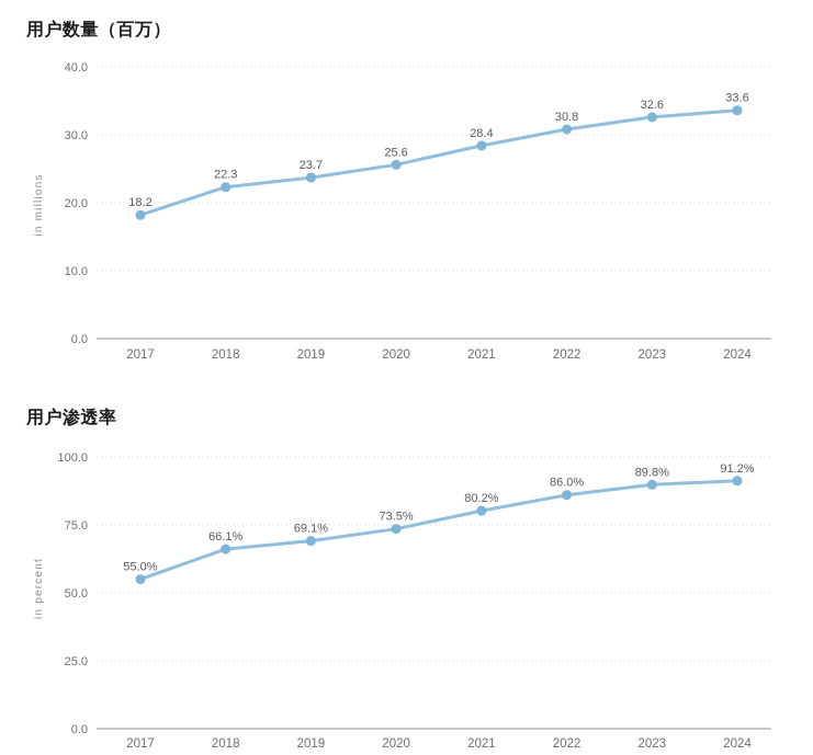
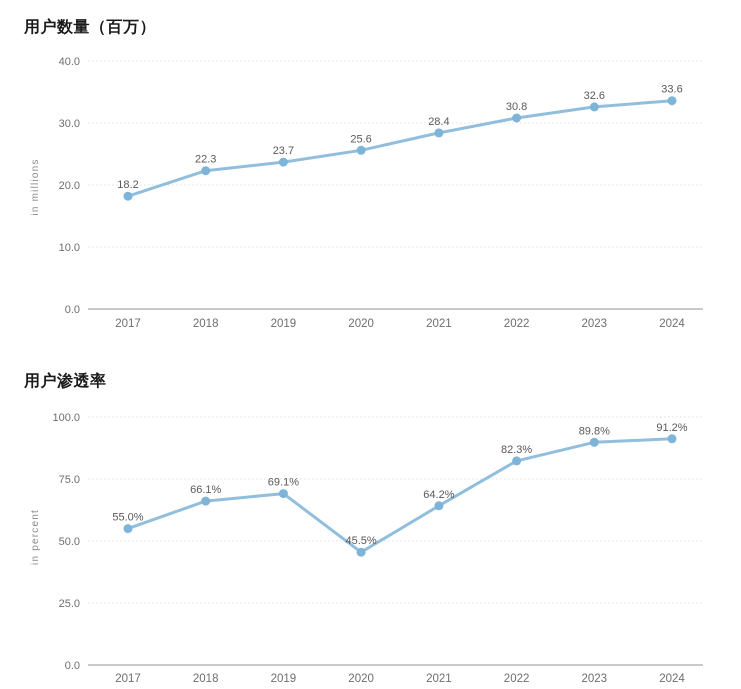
用户渗透率/2020: 73.5% -> 45.5%
用户渗透率/2021: 80.2% -> 64.2%
用户渗透率/2022: 86.0% -> 82.3%
